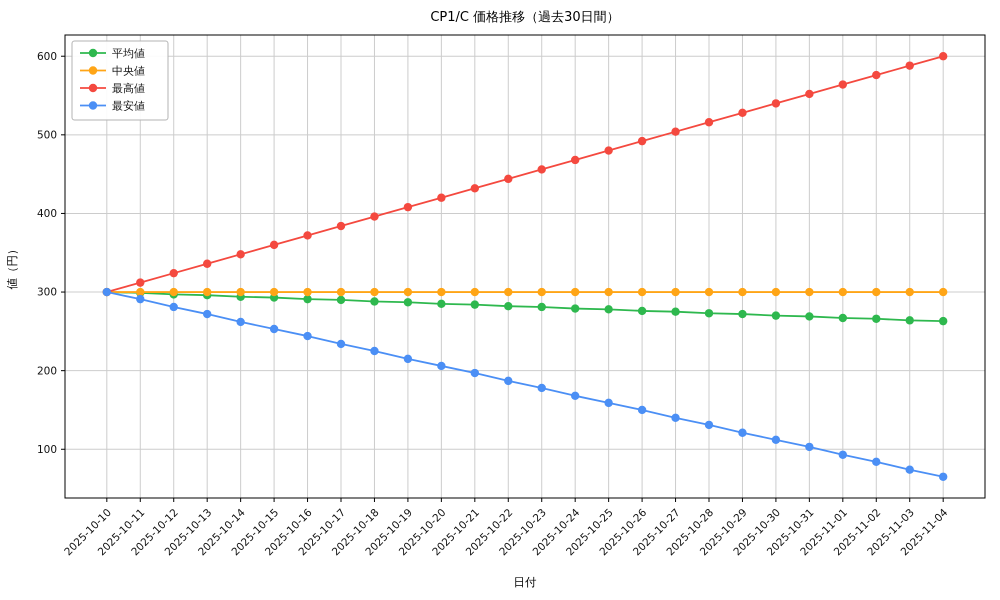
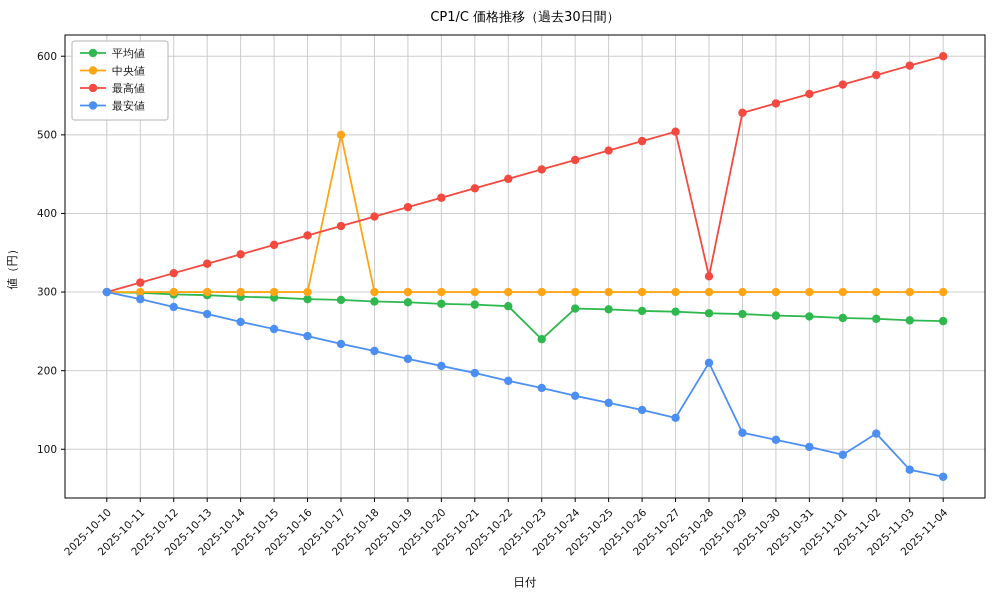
中央値/2025-10-17: 300 -> 500
平均値/2025-10-23: 280 -> 240
最高値/2025-10-28: 520 -> 320
最安値/2025-10-28: 130 -> 210
最安値/2025-11-02: 80 -> 120
